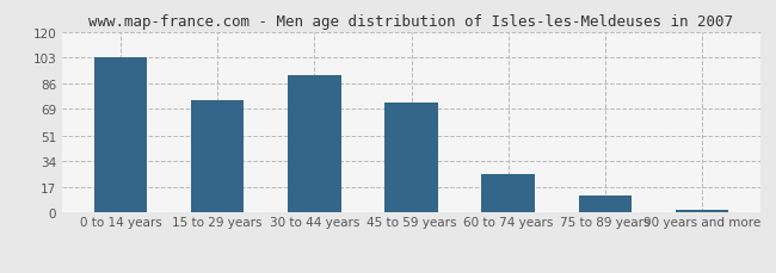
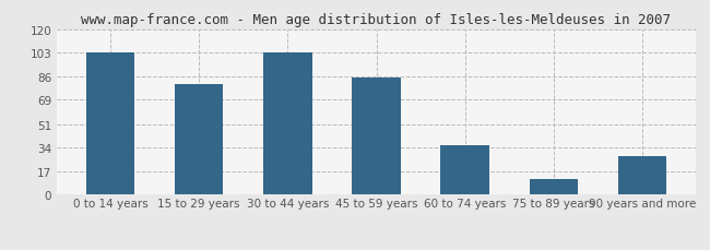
15 to 29 years: 75 -> 80
30 to 44 years: 91 -> 103
45 to 59 years: 73 -> 85
60 to 74 years: 26 -> 36
90 years and more: 2 -> 28
